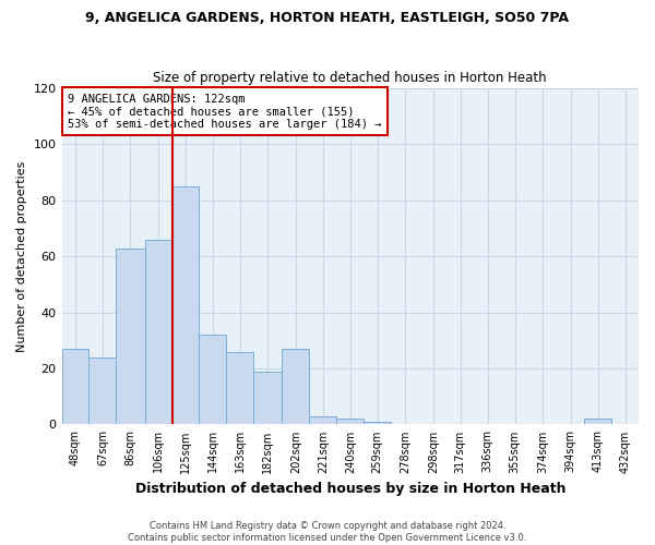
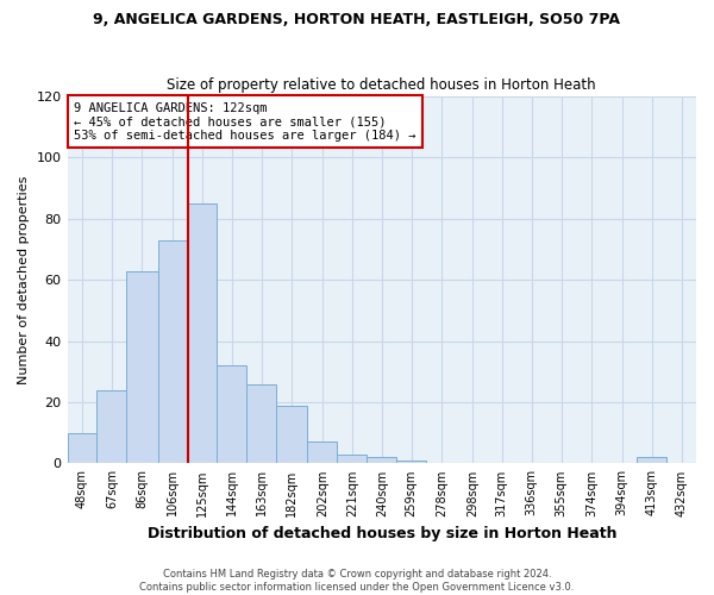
48sqm: 27 -> 10
106sqm: 66 -> 73
202sqm: 27 -> 7
